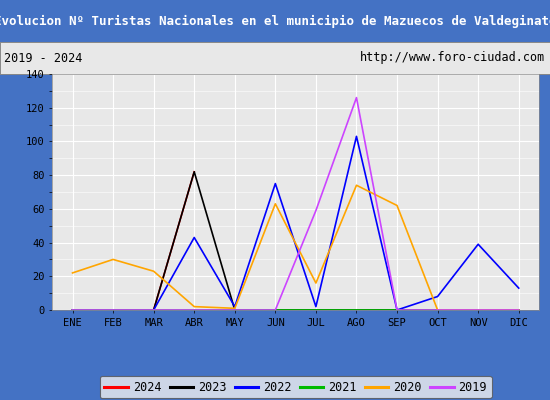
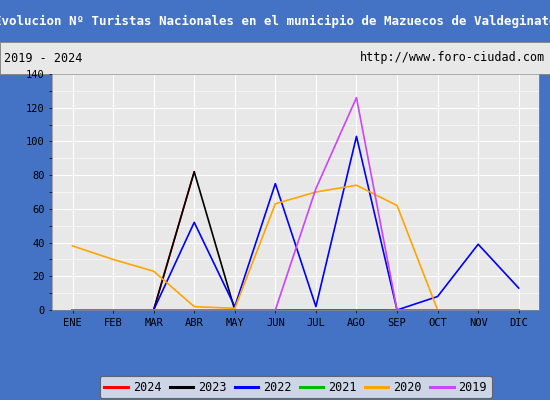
2020/ENE: 22 -> 38
2022/ABR: 43 -> 52
2020/JUL: 16 -> 70
2019/JUL: 59 -> 72
